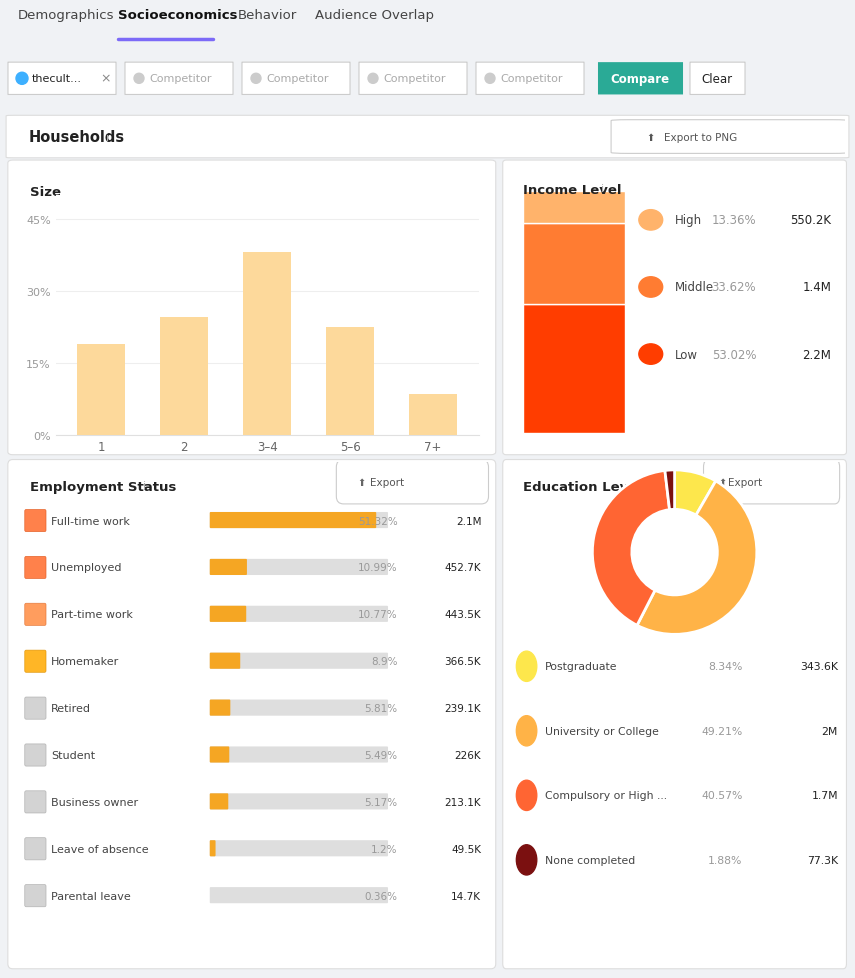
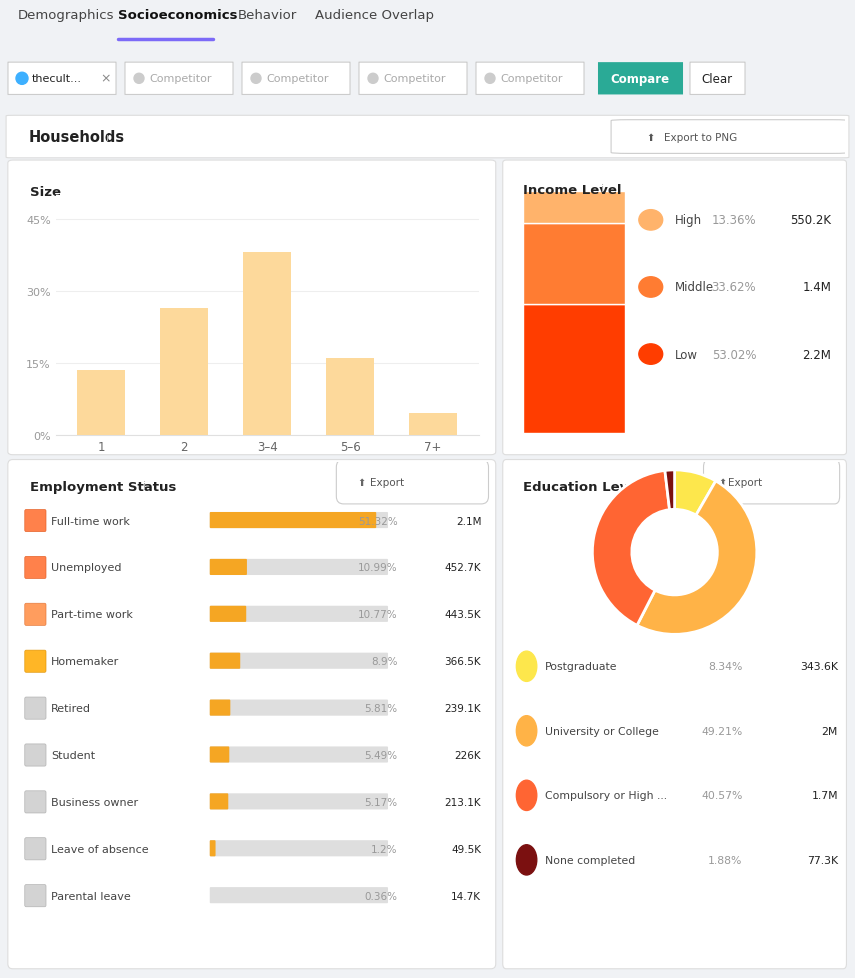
1: 19.0% -> 13.5%
2: 24.5% -> 26.5%
5–6: 22.5% -> 16.0%
7+: 8.5% -> 4.5%
